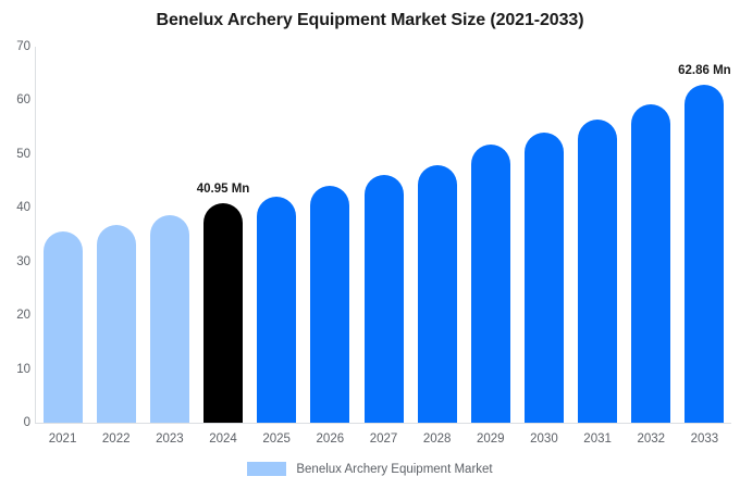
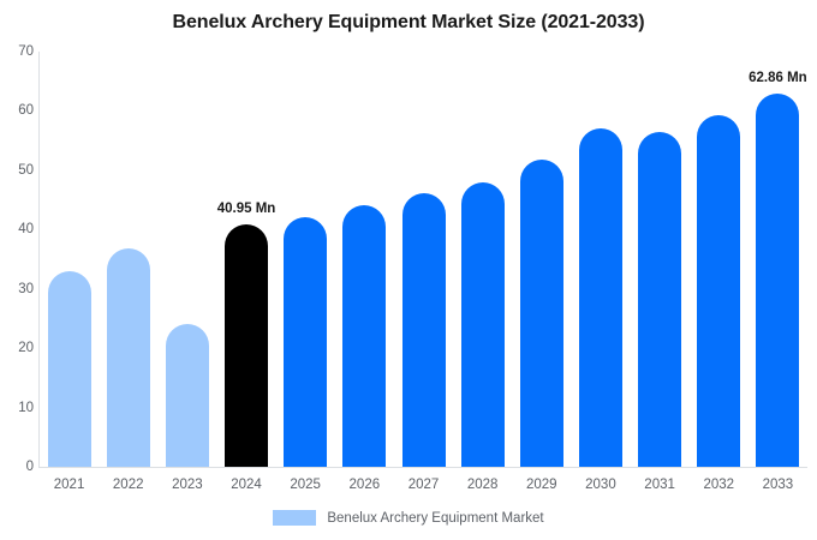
2021: 36 -> 33
2023: 39 -> 24
2030: 54 -> 57
